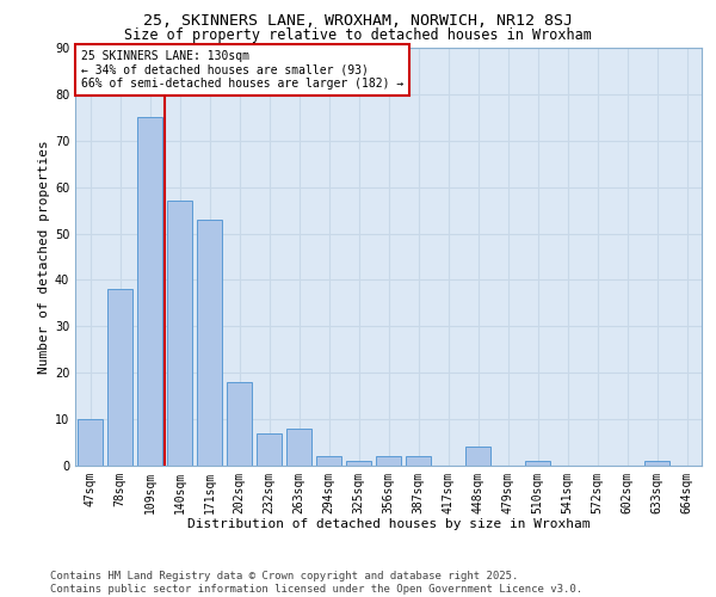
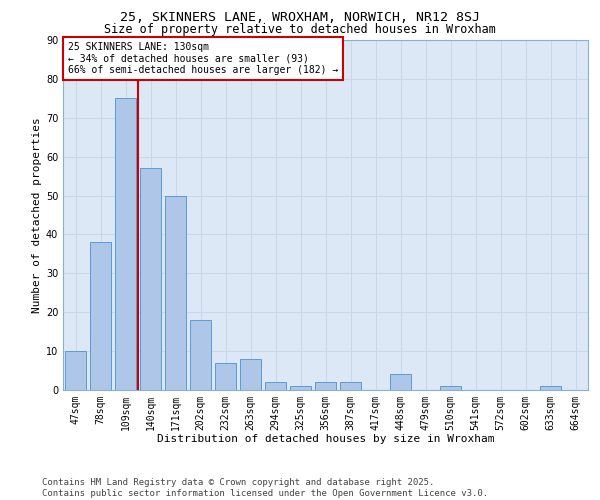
171sqm: 53 -> 50
